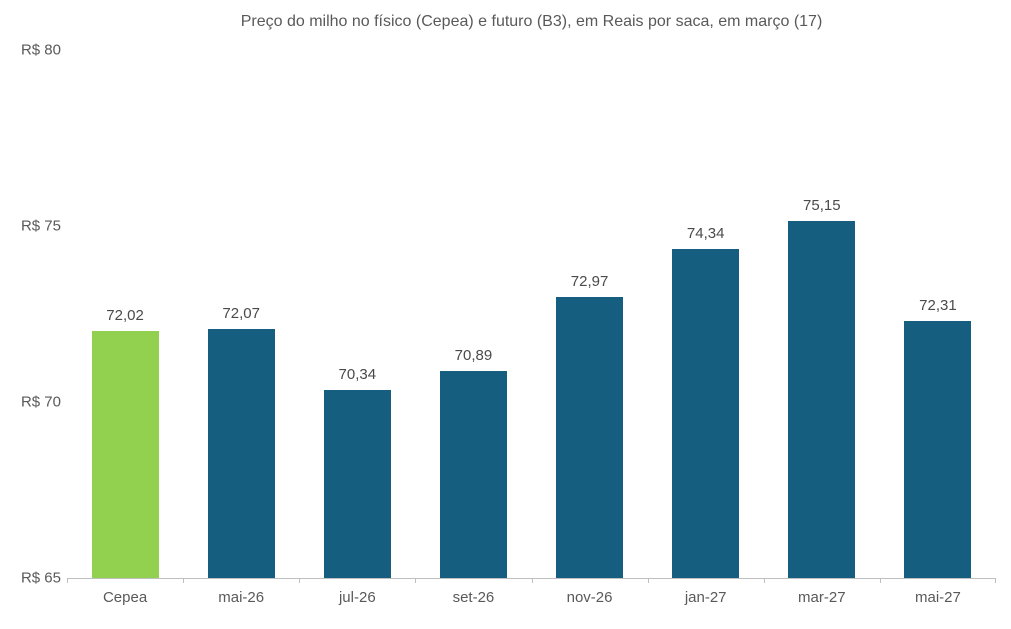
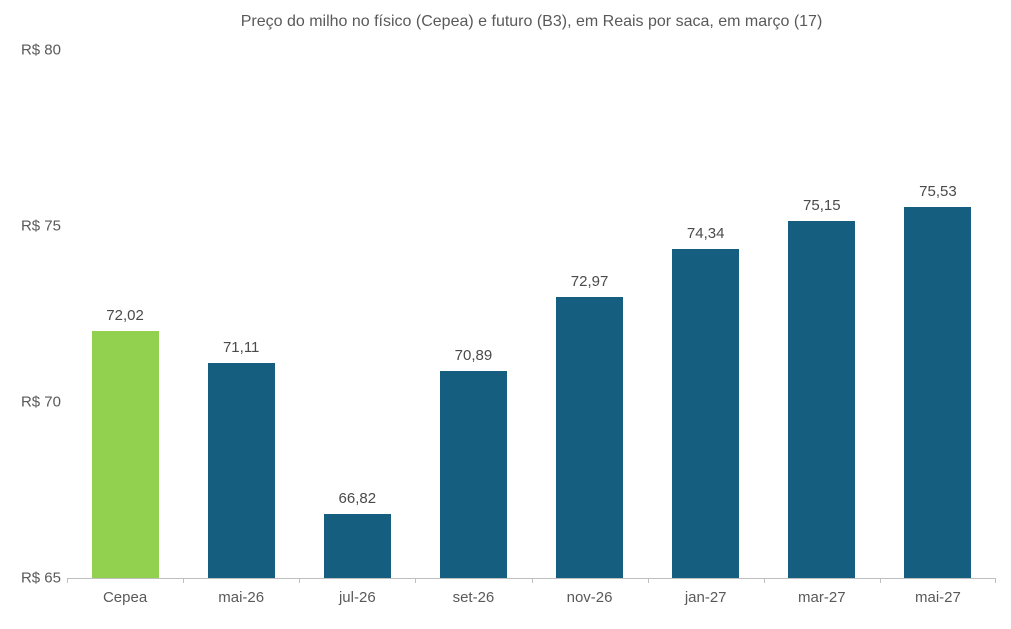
mai-26: 72,07 -> 71,11
jul-26: 70,34 -> 66,82
mai-27: 72,31 -> 75,53
